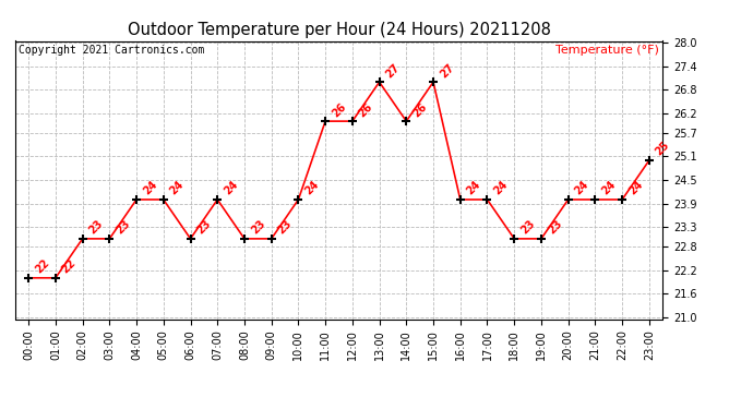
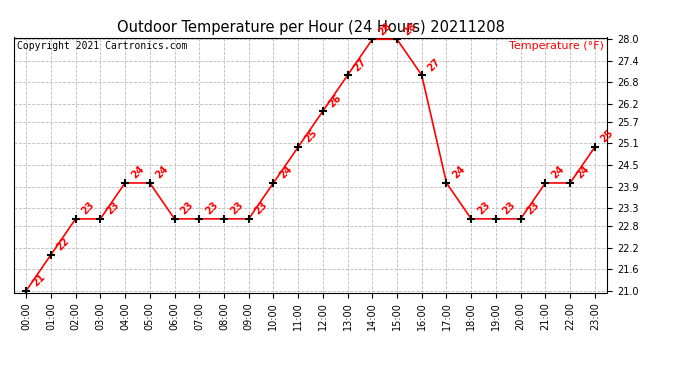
00:00: 22 -> 21
07:00: 24 -> 23
11:00: 26 -> 25
14:00: 26 -> 28
15:00: 27 -> 28
16:00: 24 -> 27
20:00: 24 -> 23
